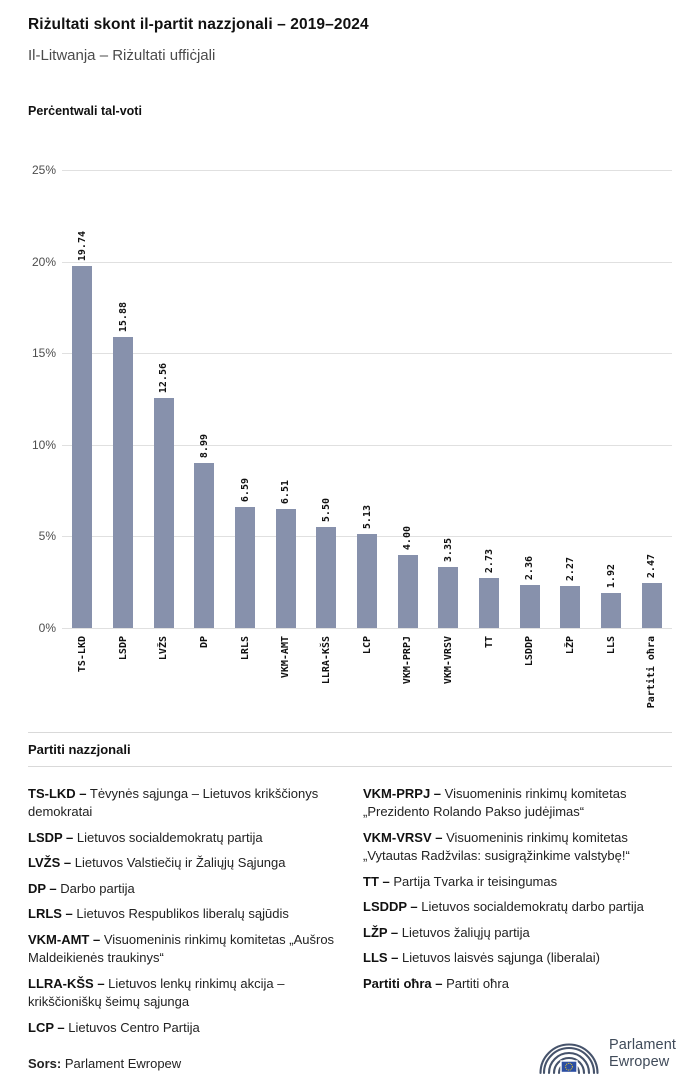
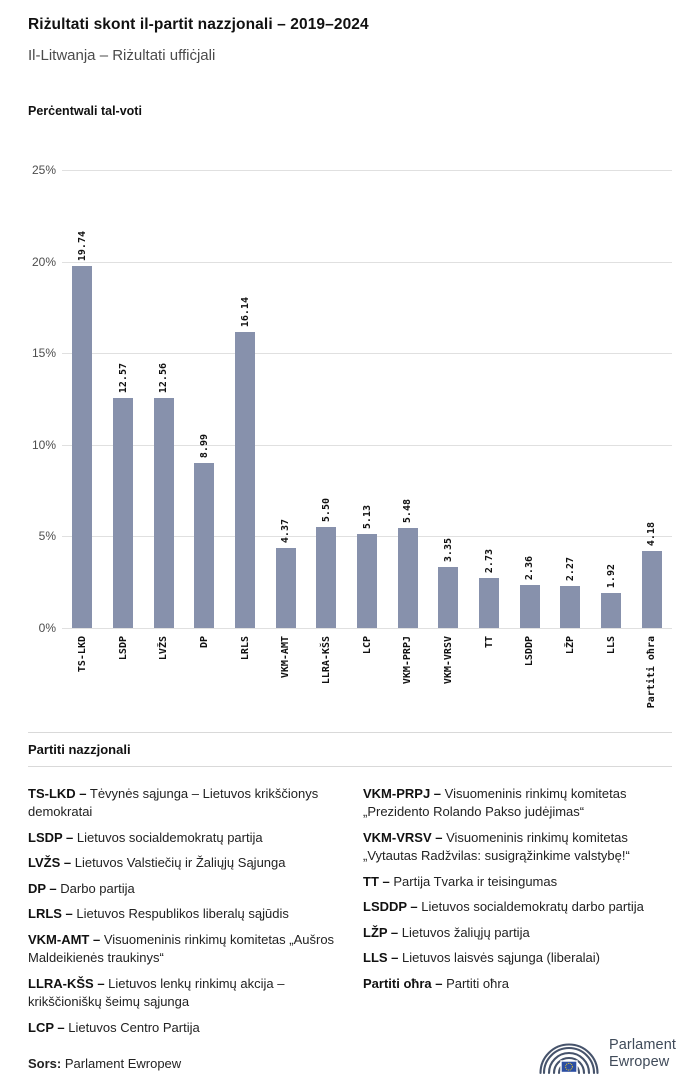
LSDP: 15.88 -> 12.57
LRLS: 6.59 -> 16.14
VKM-AMT: 6.51 -> 4.37
VKM-PRPJ: 4.00 -> 5.48
Partiti oħra: 2.47 -> 4.18
